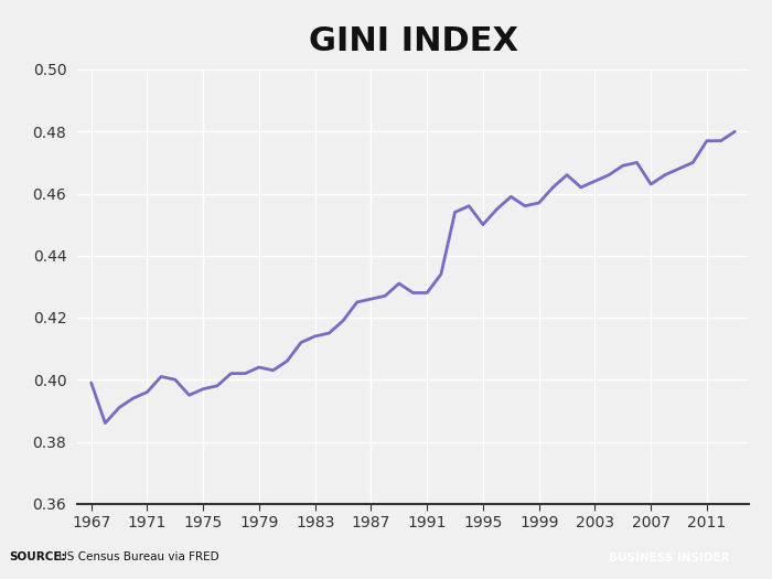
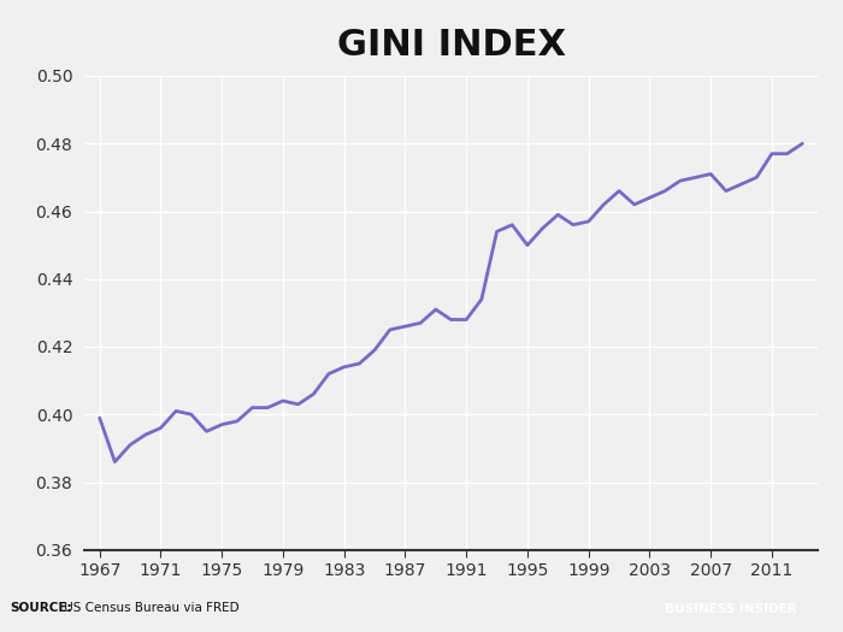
2007: 0.463 -> 0.471
